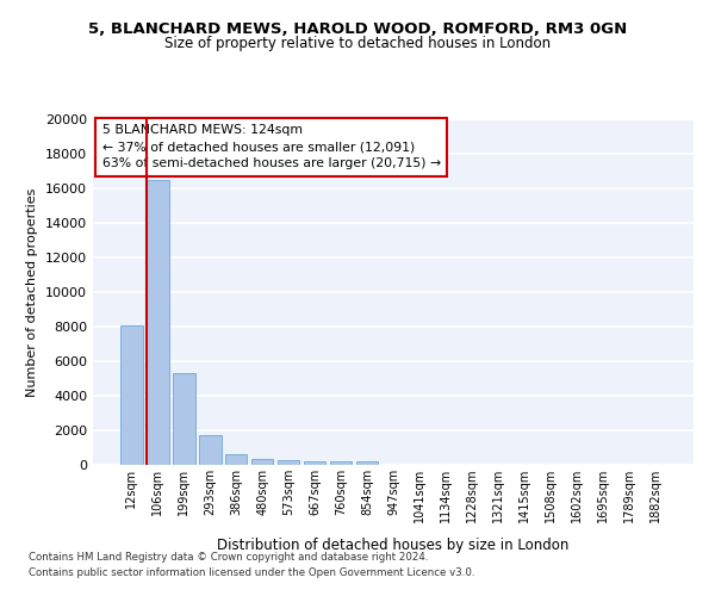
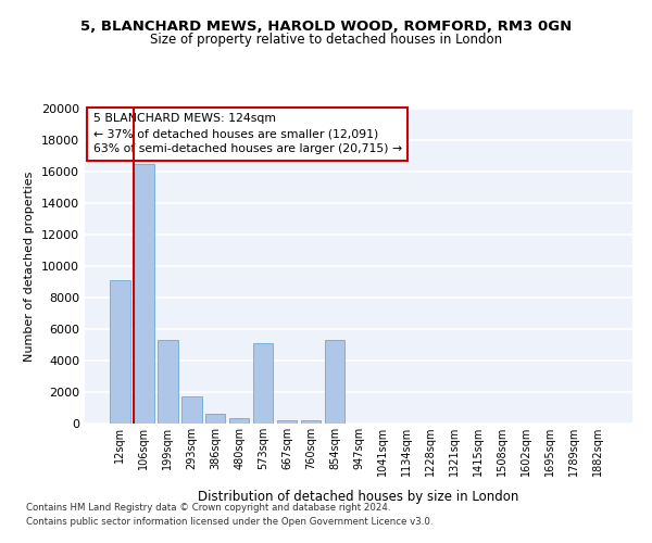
12sqm: 8100 -> 9100
573sqm: 300 -> 5100
854sqm: 200 -> 5300
